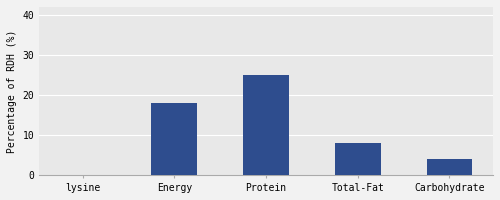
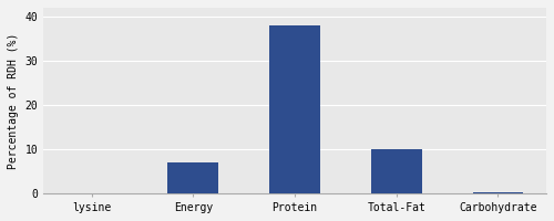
Energy: 18.0 -> 7.0
Protein: 25.0 -> 38.0
Total-Fat: 8.0 -> 10.0
Carbohydrate: 4.0 -> 0.3
